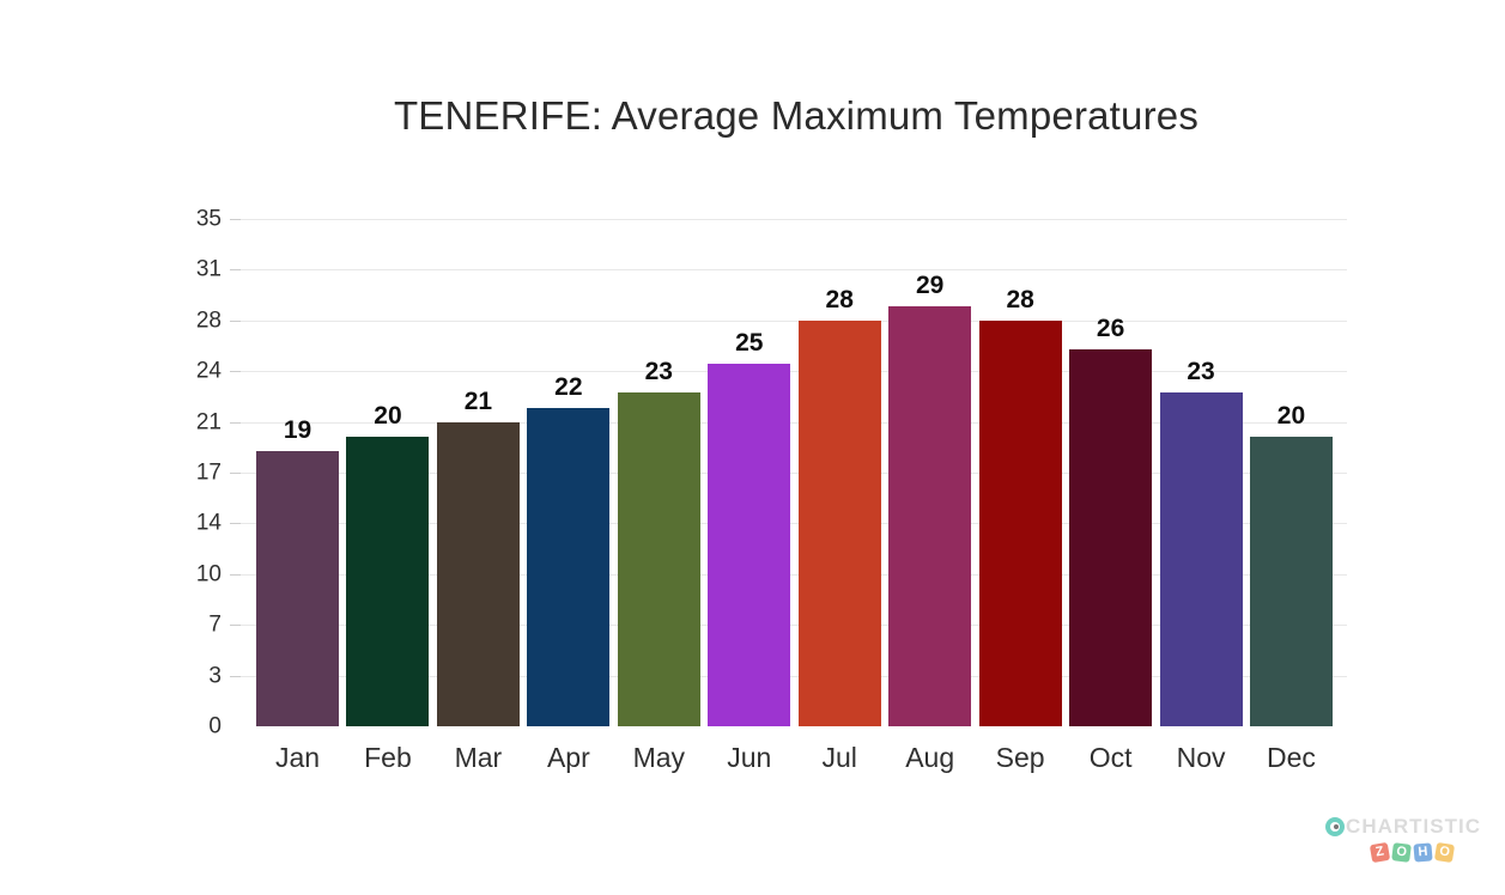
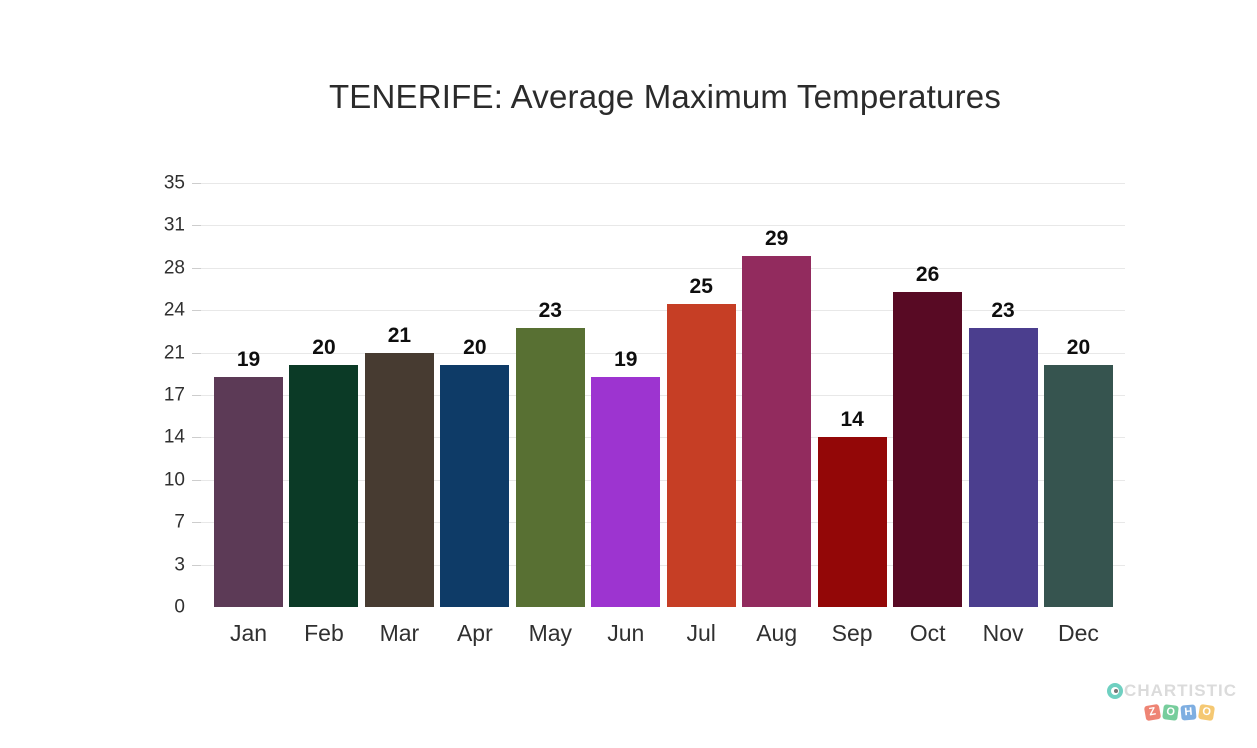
Apr: 22 -> 20
Jun: 25 -> 19
Jul: 28 -> 25
Sep: 28 -> 14
